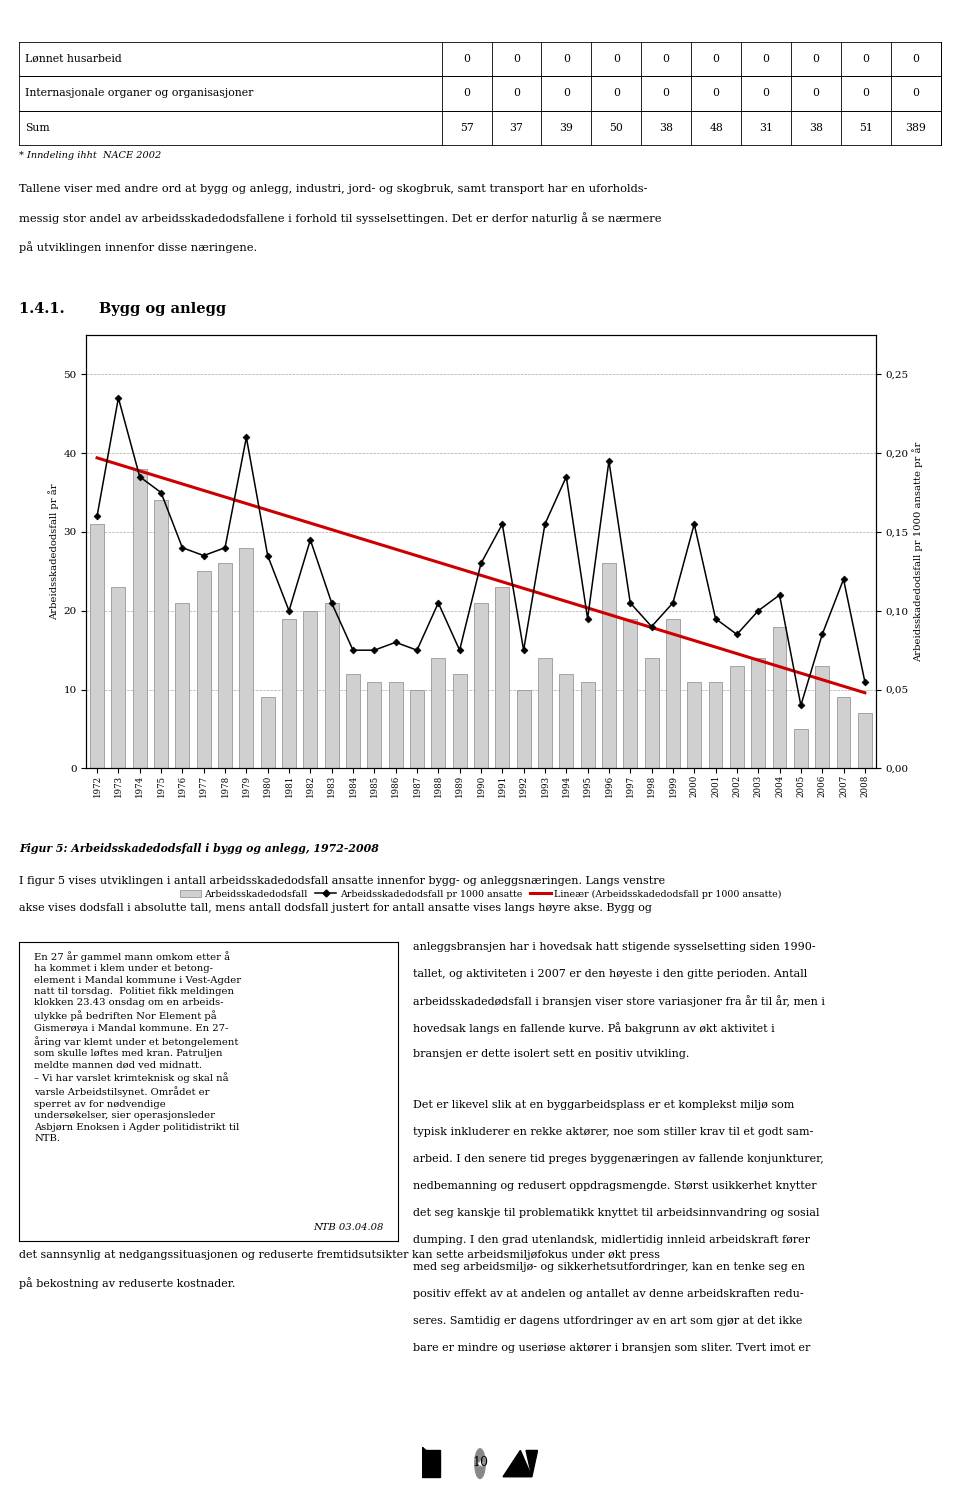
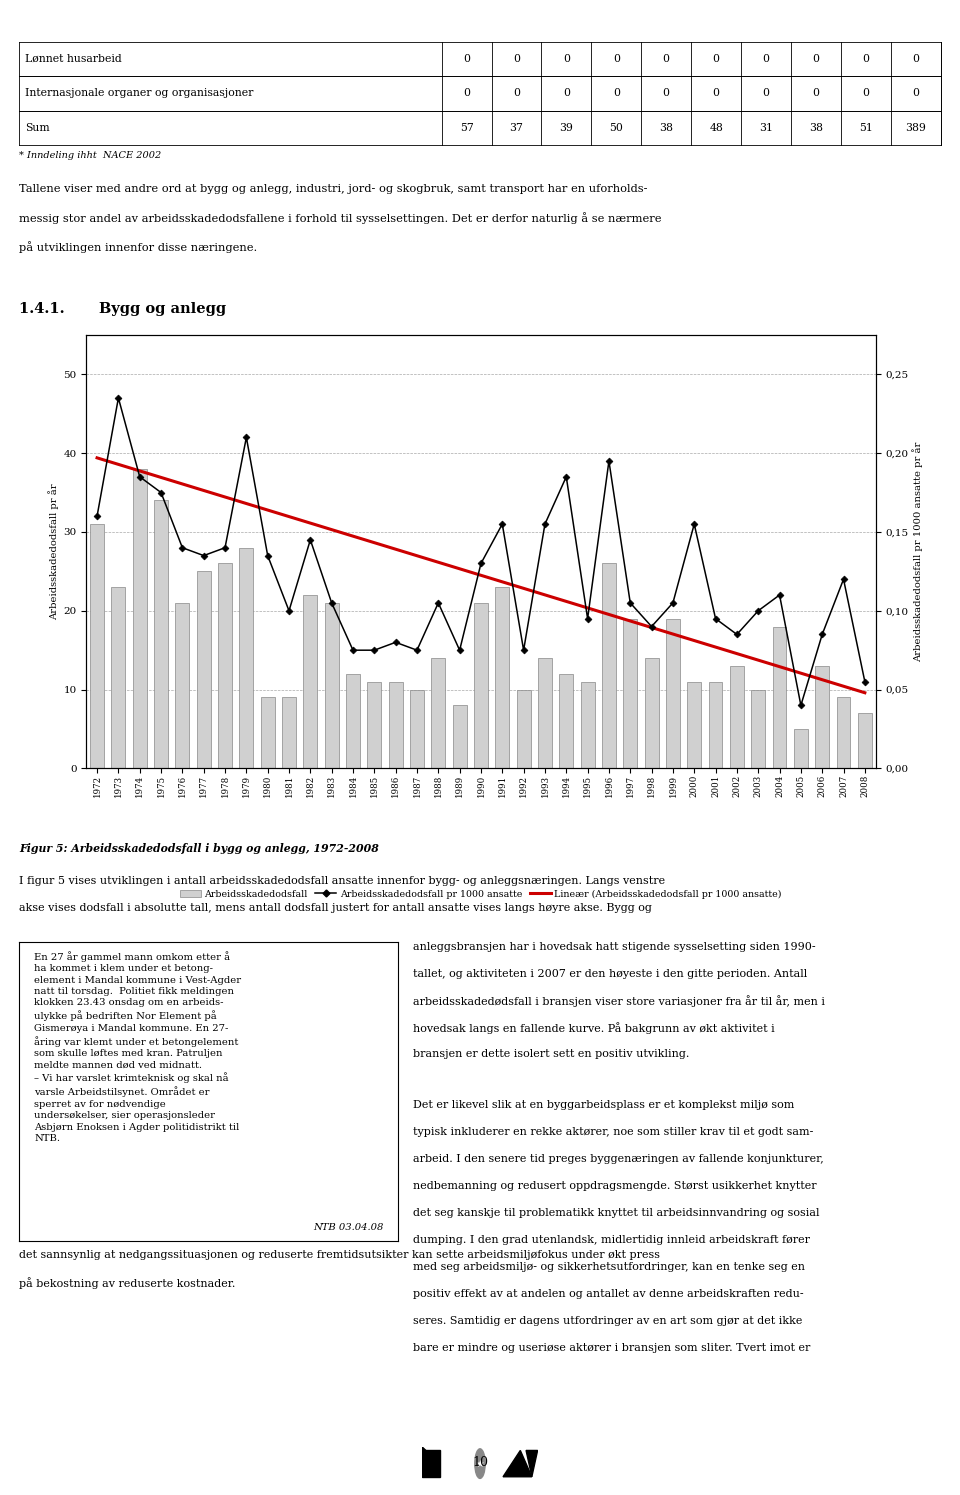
Arbeidsskadedodsfall/1981: 19 -> 9
Arbeidsskadedodsfall/1982: 20 -> 22
Arbeidsskadedodsfall/1989: 12 -> 8
Arbeidsskadedodsfall/2003: 14 -> 10
